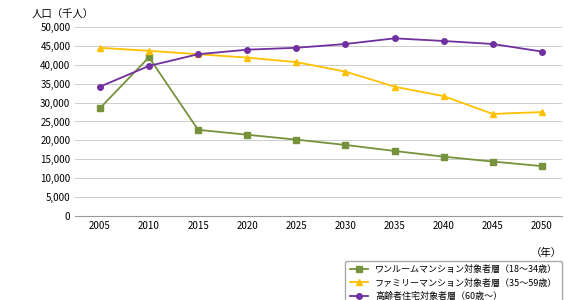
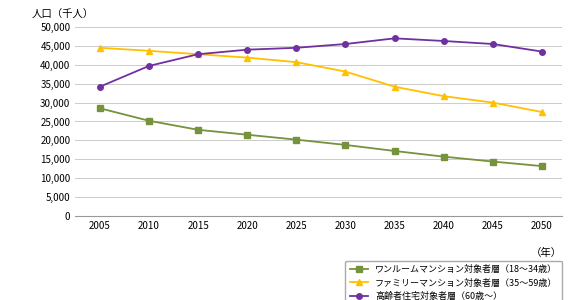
ワンルームマンション対象者層（18～34歳）/2010: 42,000 -> 25,200
ファミリーマンション対象者層（35～59歳）/2045: 27,000 -> 30,000
